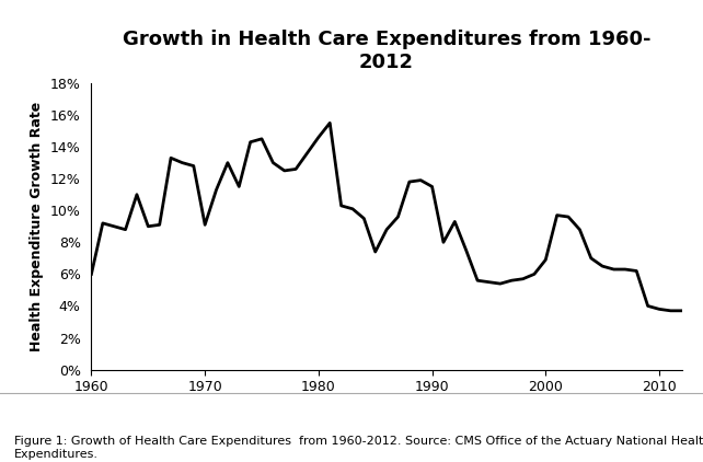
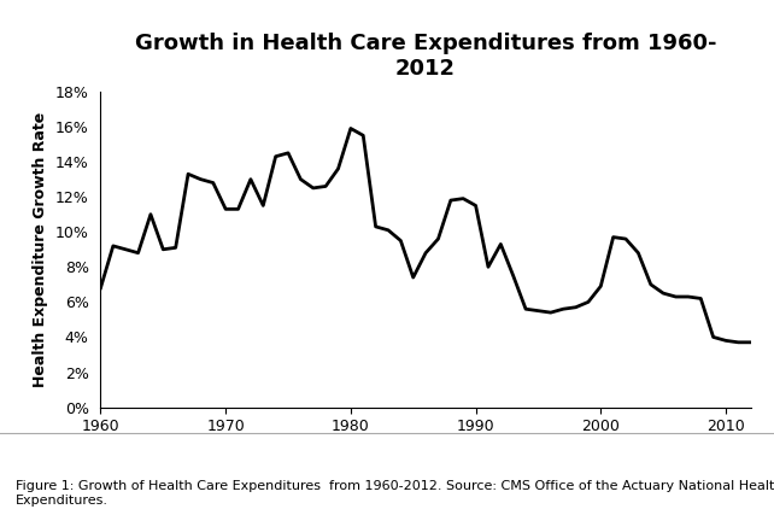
1960: 6.0% -> 6.8%
1970: 9.1% -> 11.3%
1980: 14.6% -> 15.9%
